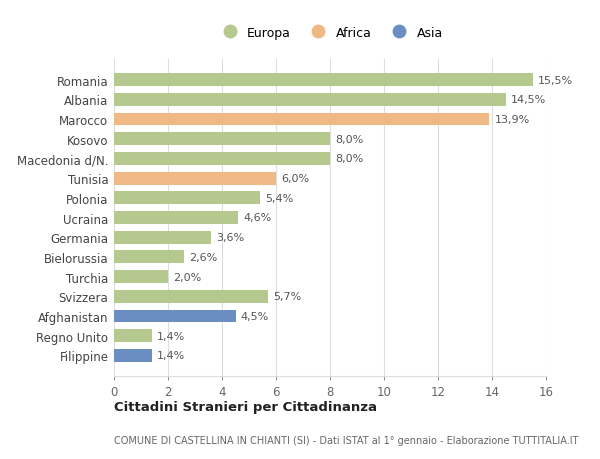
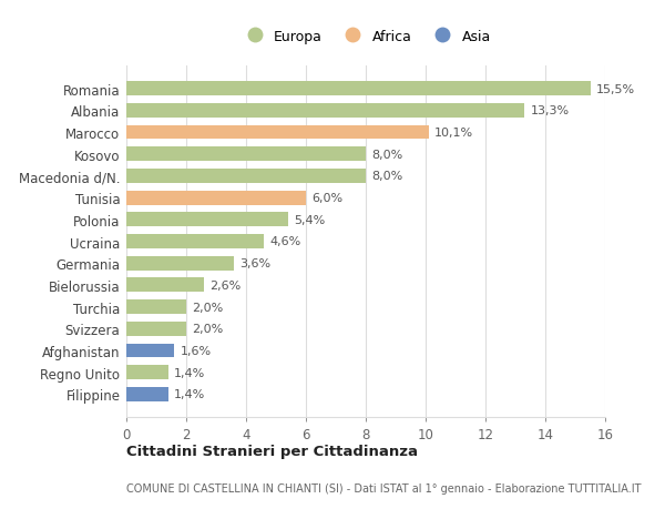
Albania: 14,5% -> 13,3%
Marocco: 13,9% -> 10,1%
Svizzera: 5,7% -> 2,0%
Afghanistan: 4,5% -> 1,6%
